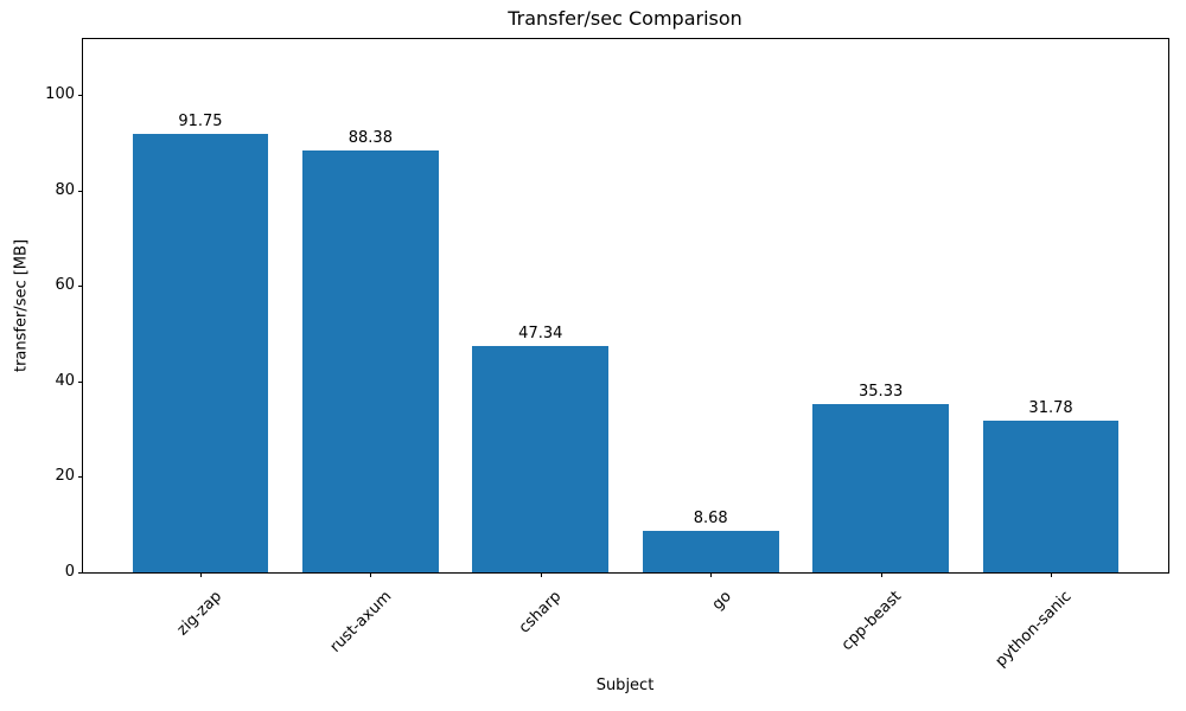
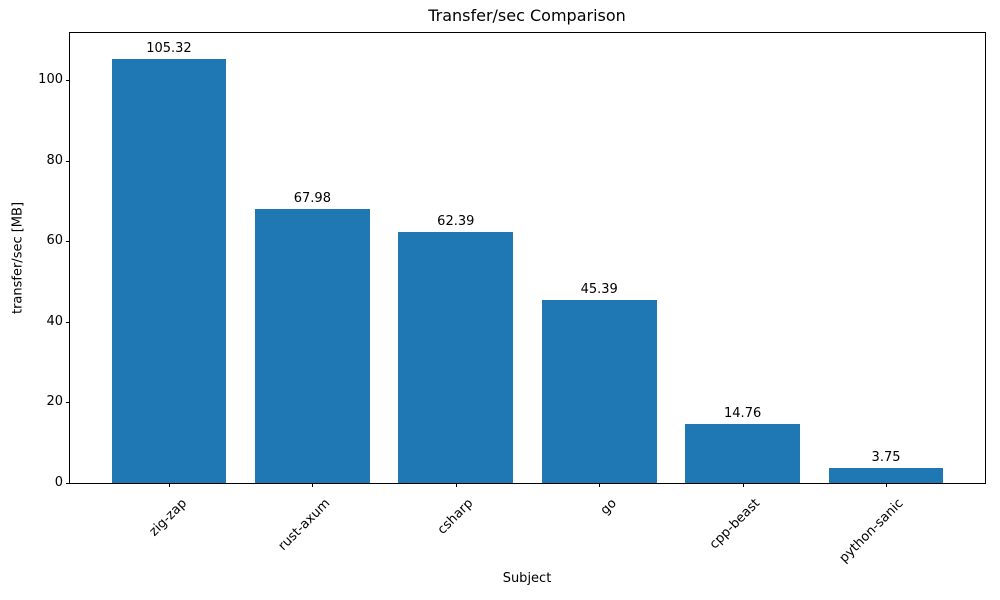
zig-zap: 91.75 -> 105.32
rust-axum: 88.38 -> 67.98
csharp: 47.34 -> 62.39
go: 8.68 -> 45.39
cpp-beast: 35.33 -> 14.76
python-sanic: 31.78 -> 3.75
